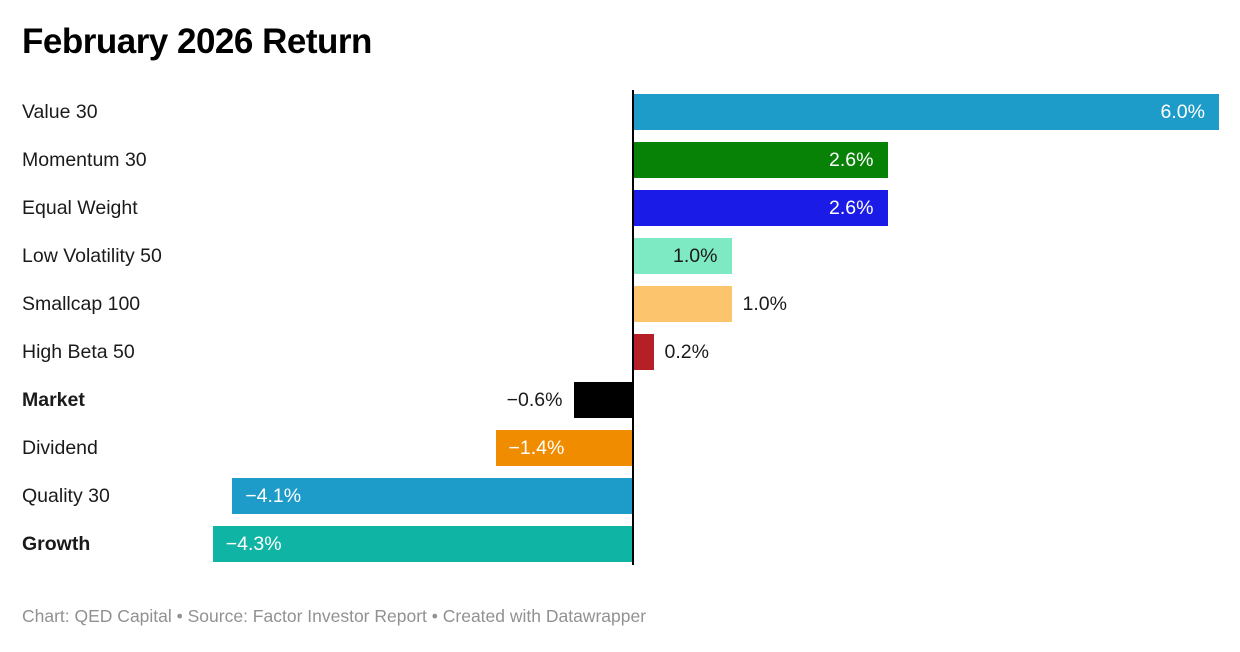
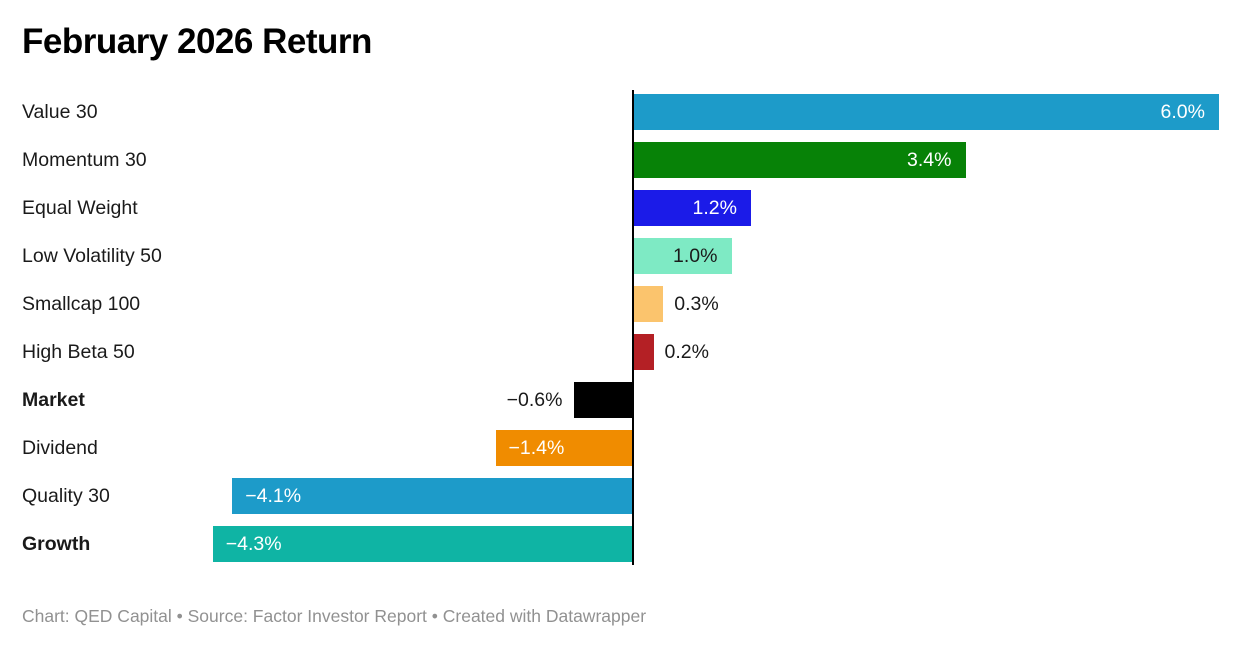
Momentum 30: 2.6% -> 3.4%
Equal Weight: 2.6% -> 1.2%
Smallcap 100: 1.0% -> 0.3%
